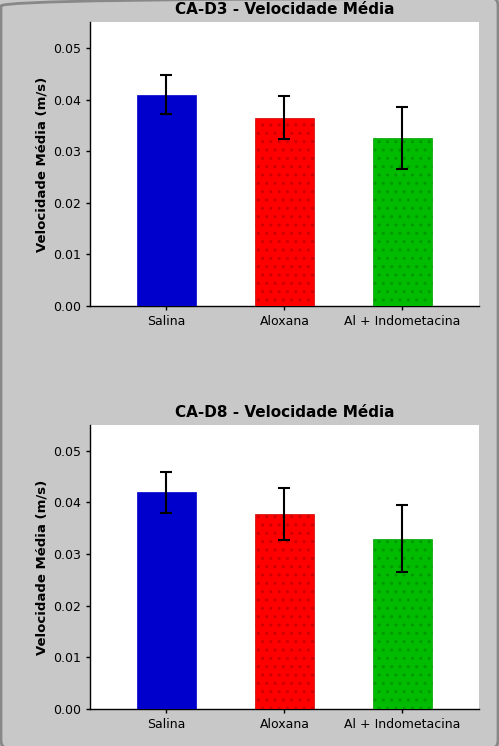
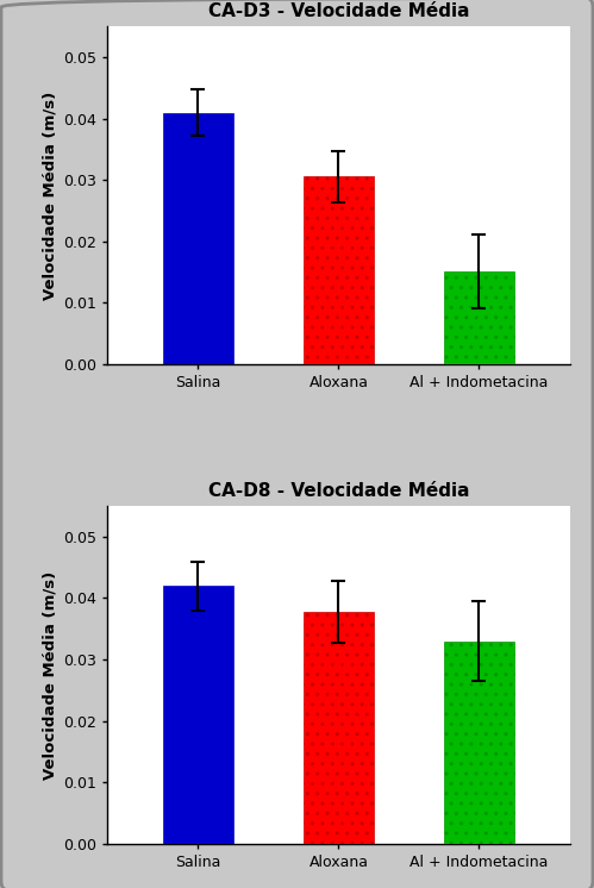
CA-D3 - Velocidade Média/Aloxana: 0.0365 -> 0.0306
CA-D3 - Velocidade Média/Al + Indometacina: 0.0325 -> 0.0152
